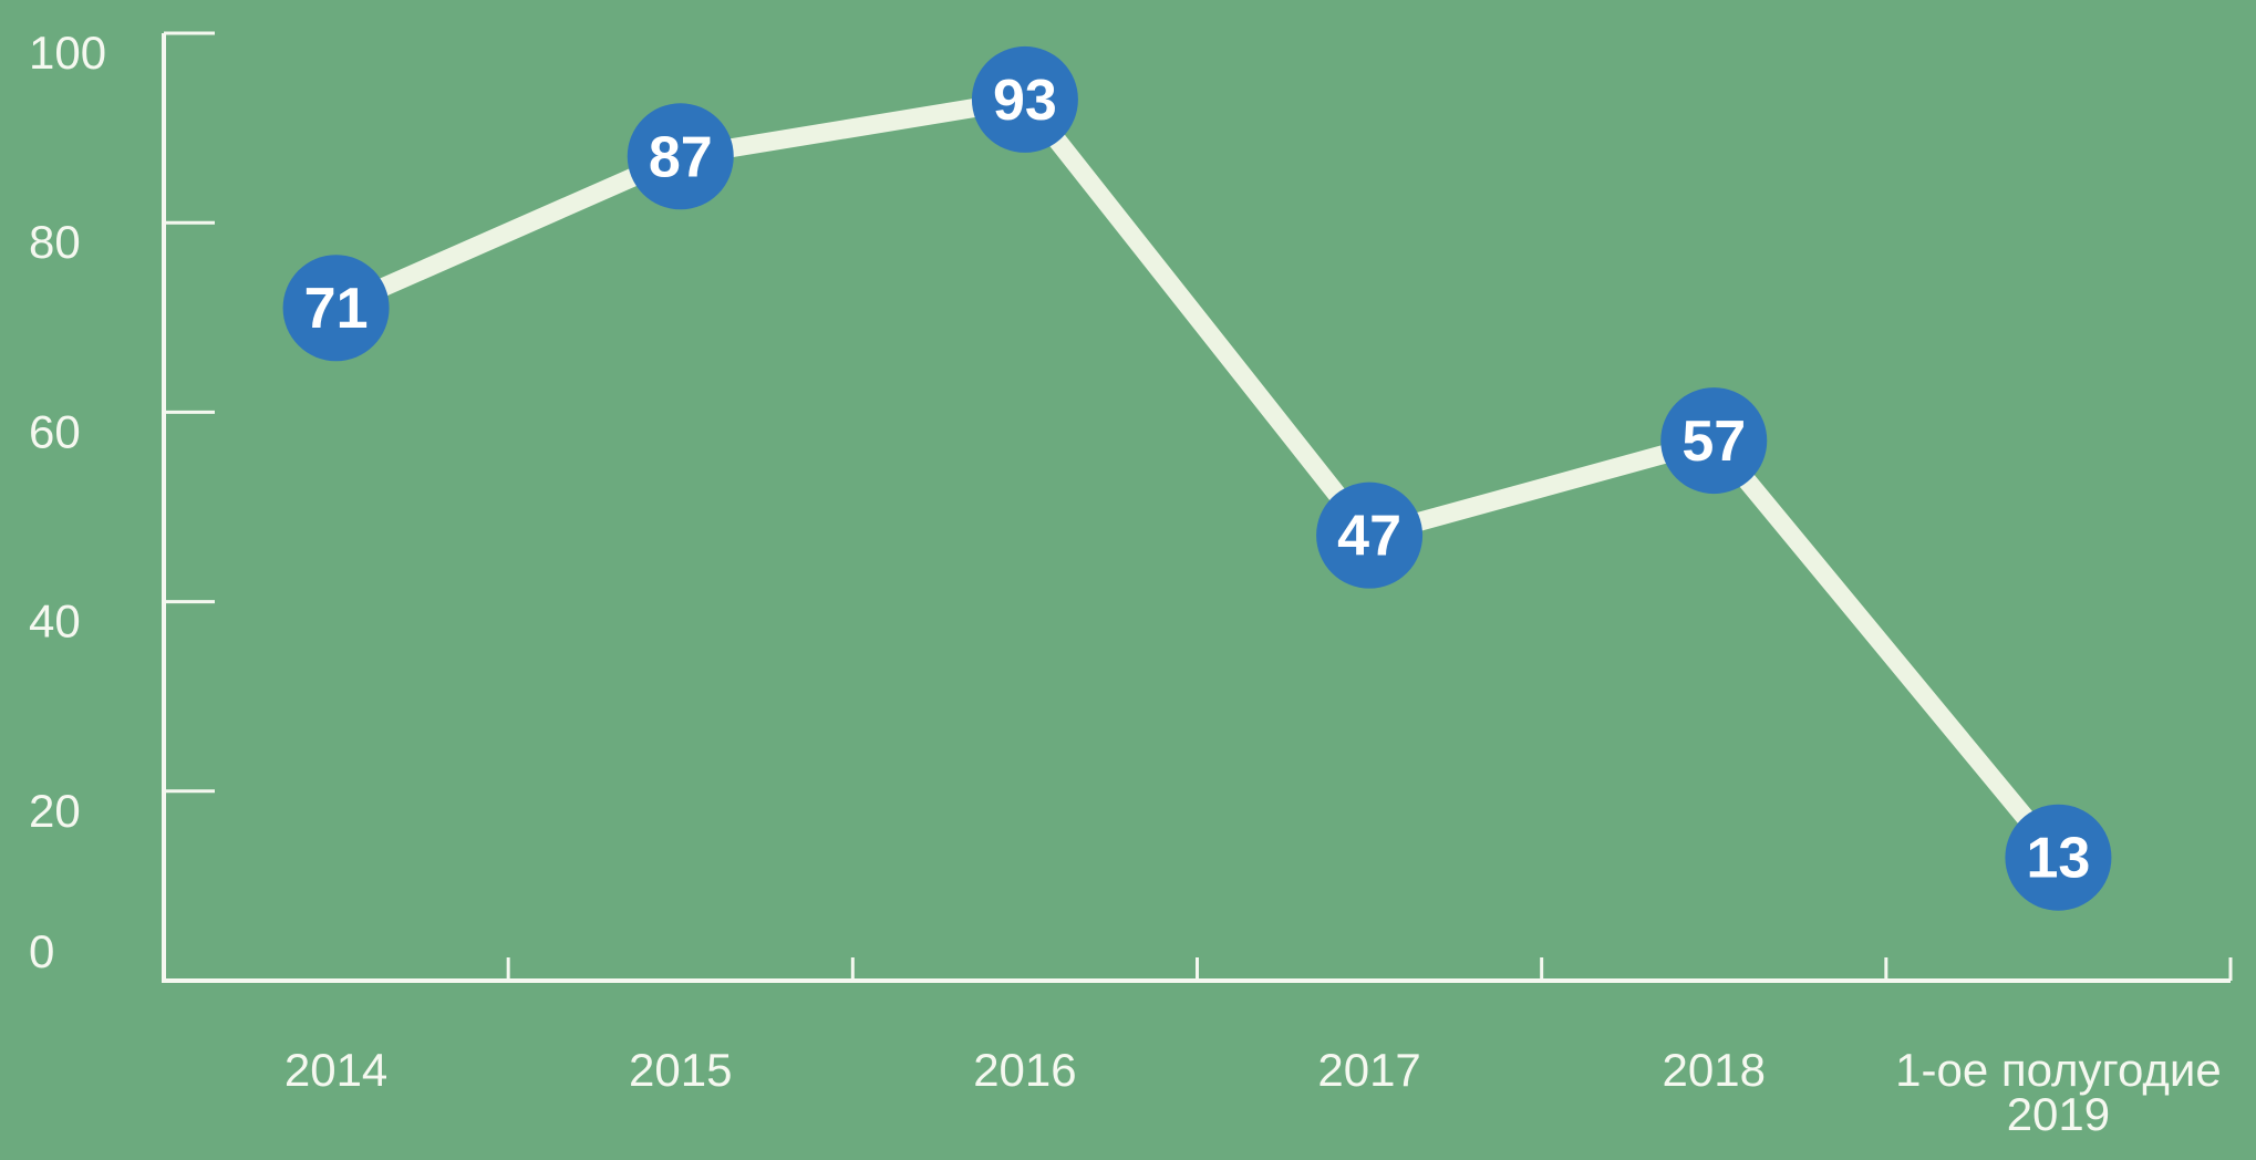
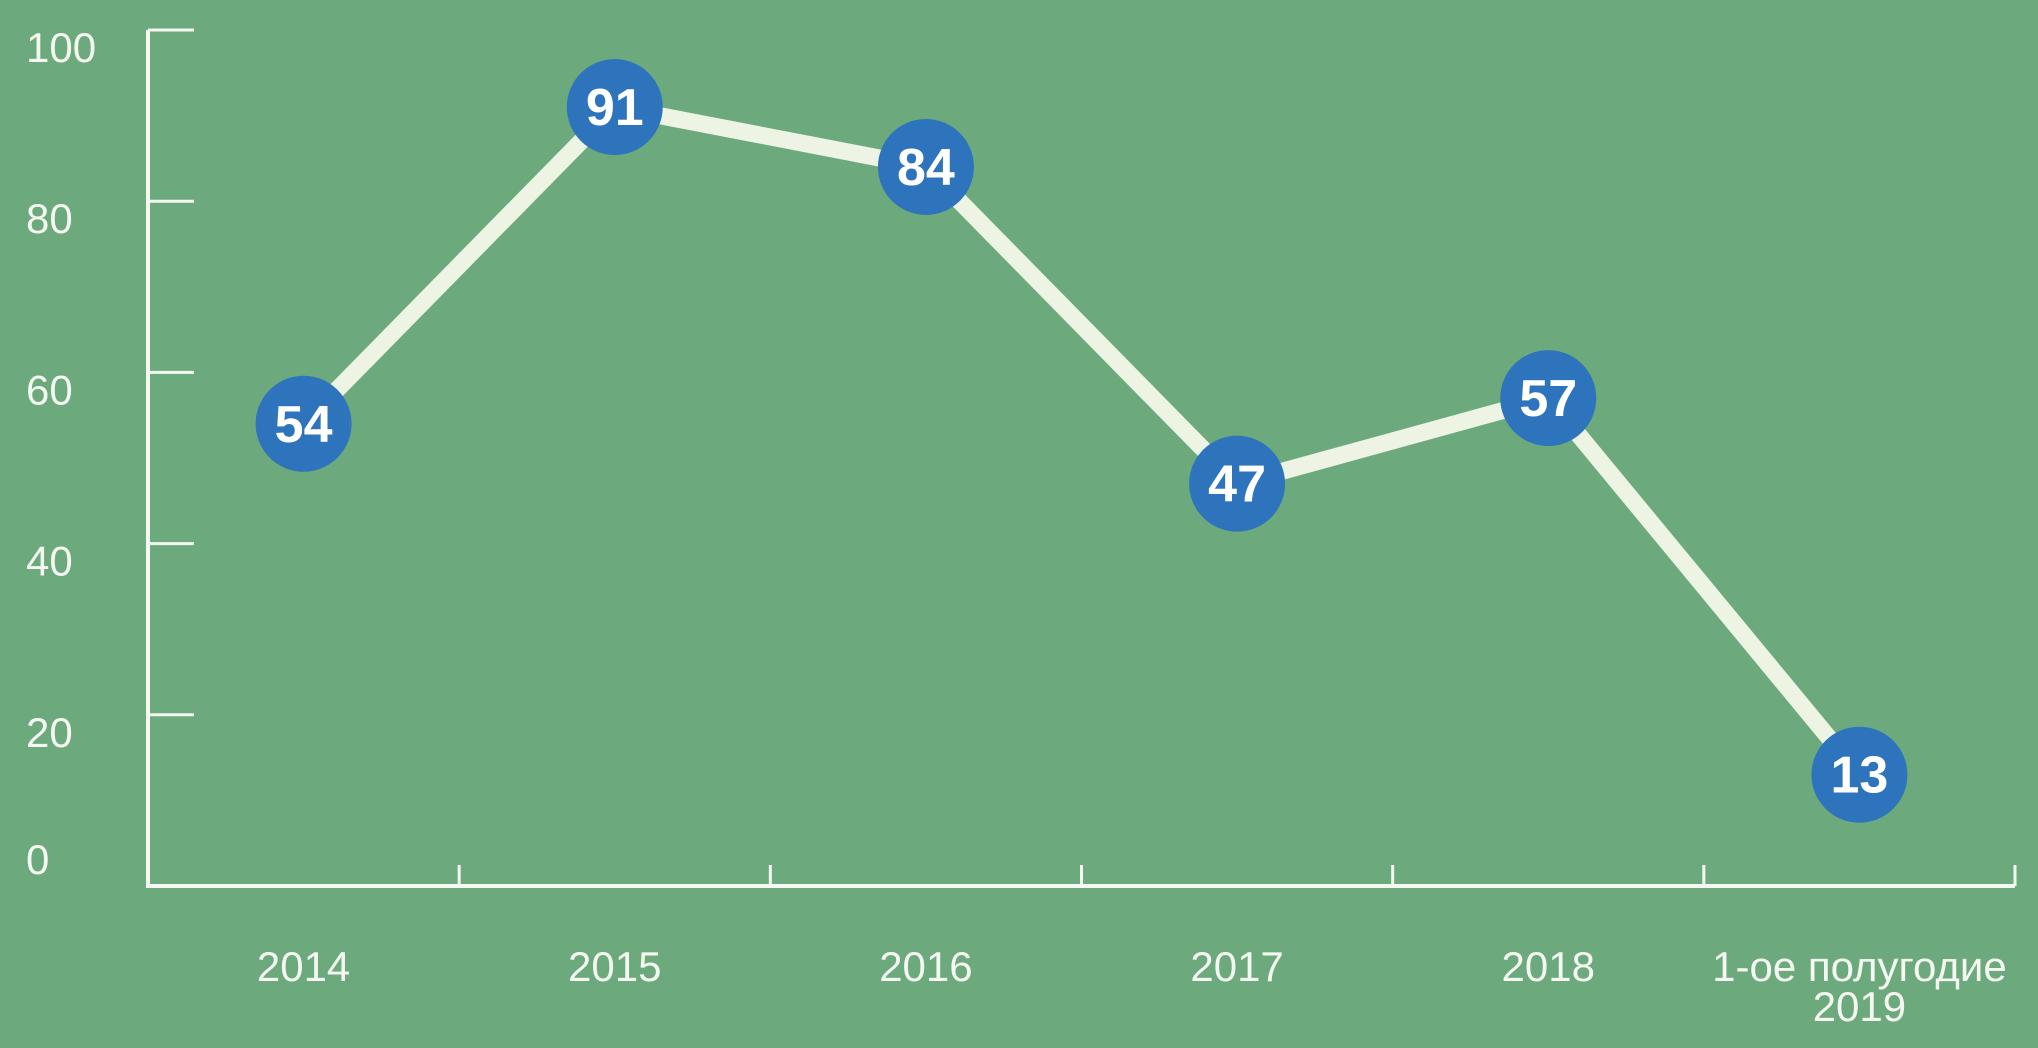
2014: 71 -> 54
2015: 87 -> 91
2016: 93 -> 84
